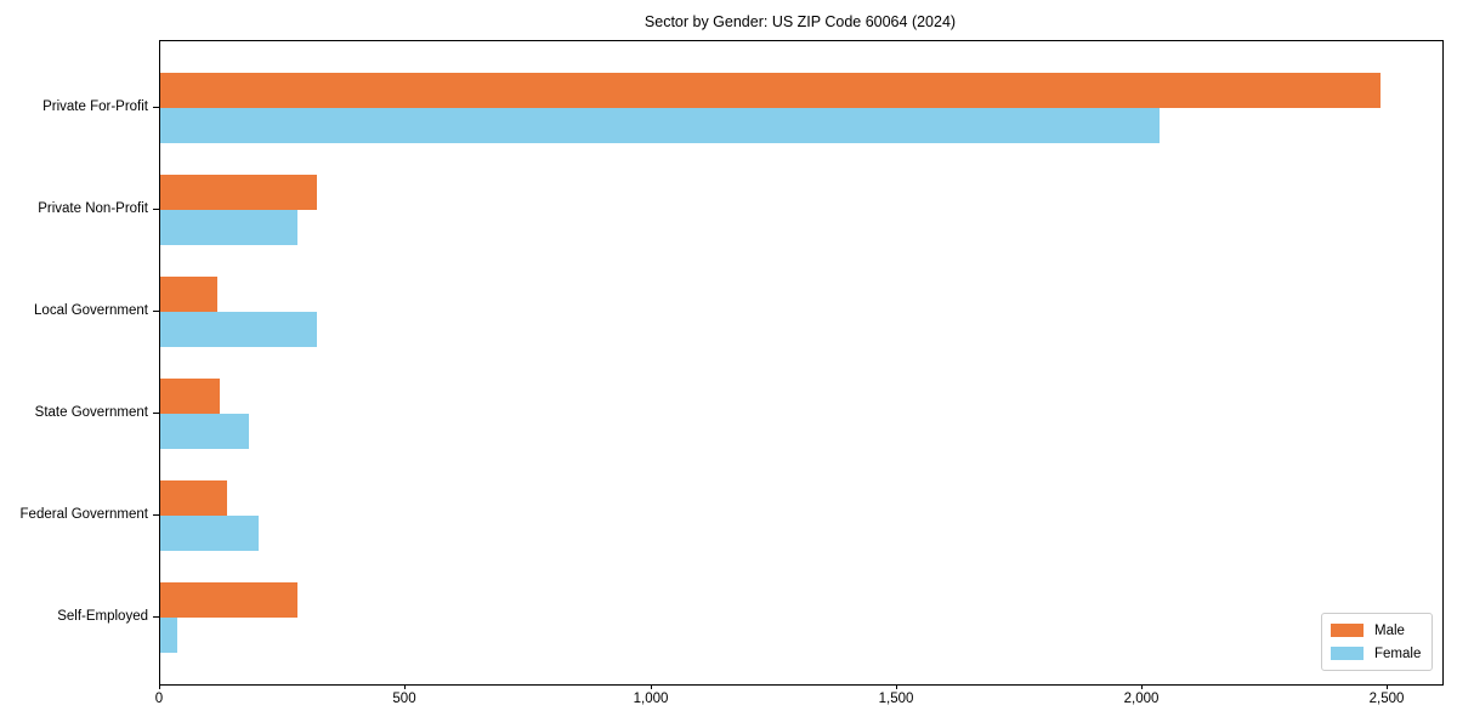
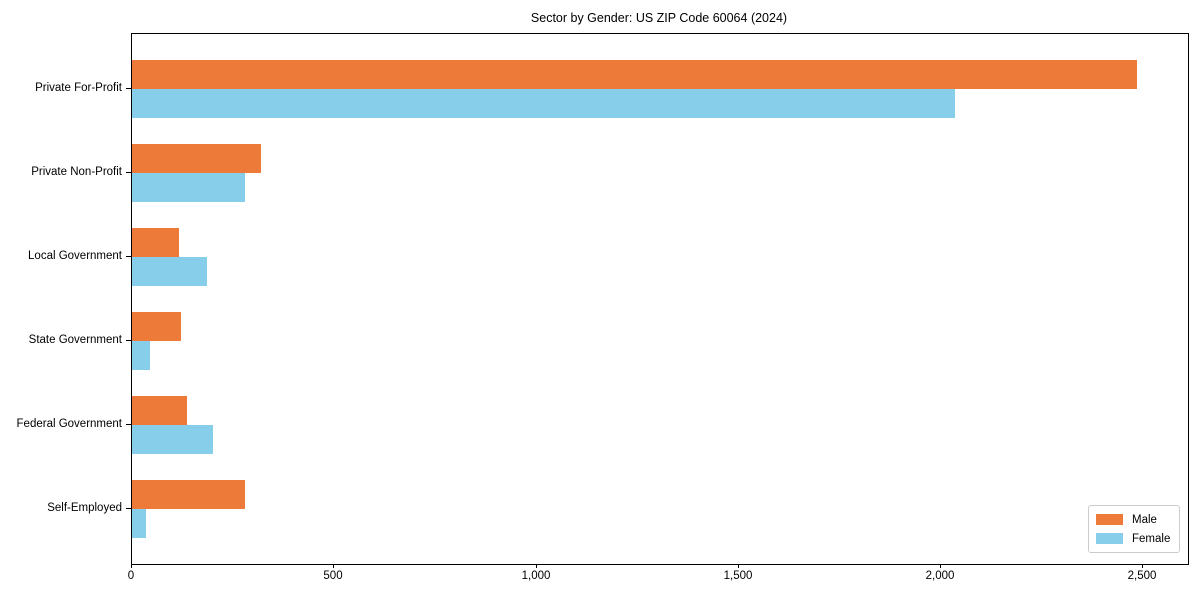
Female/Local Government: 320 -> 180
Female/State Government: 180 -> 40
